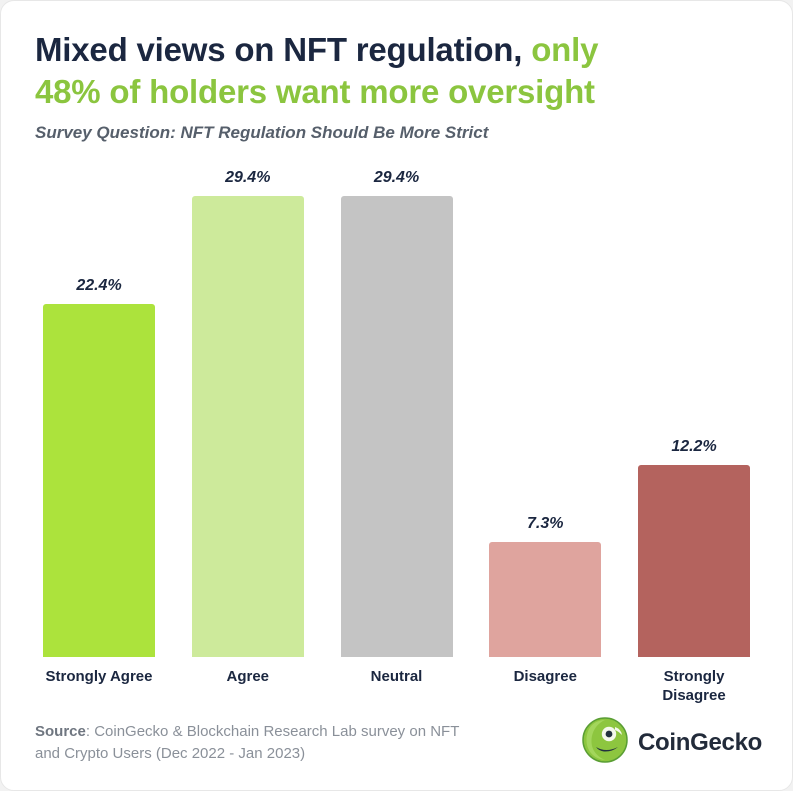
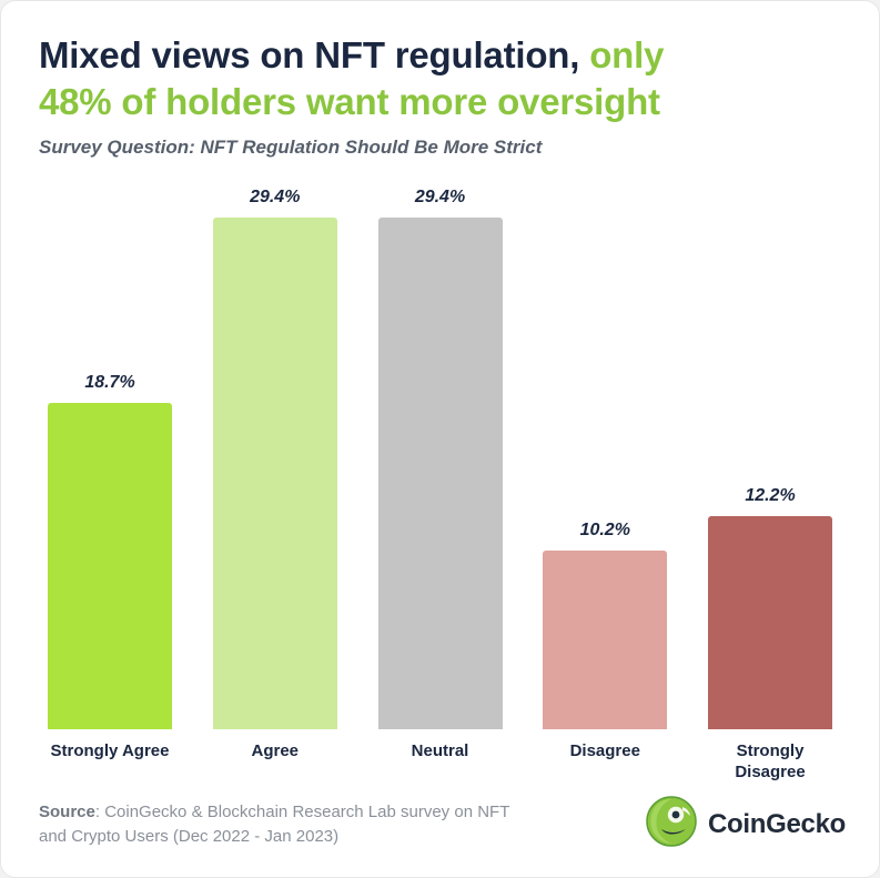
Strongly Agree: 22.4% -> 18.7%
Disagree: 7.3% -> 10.2%
